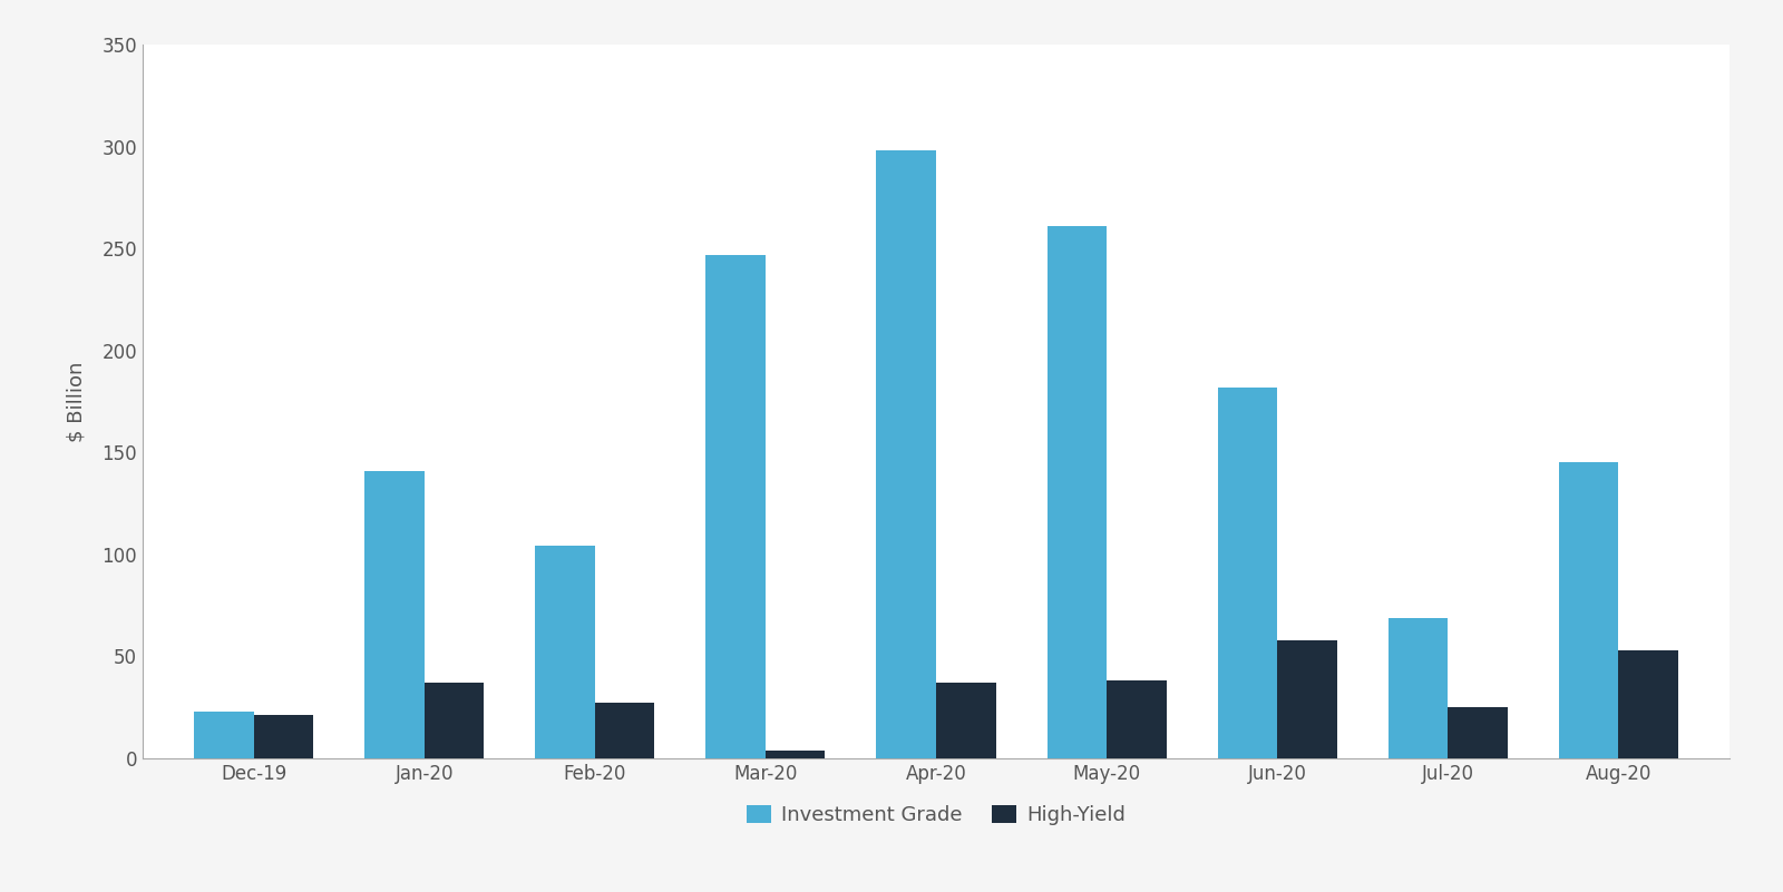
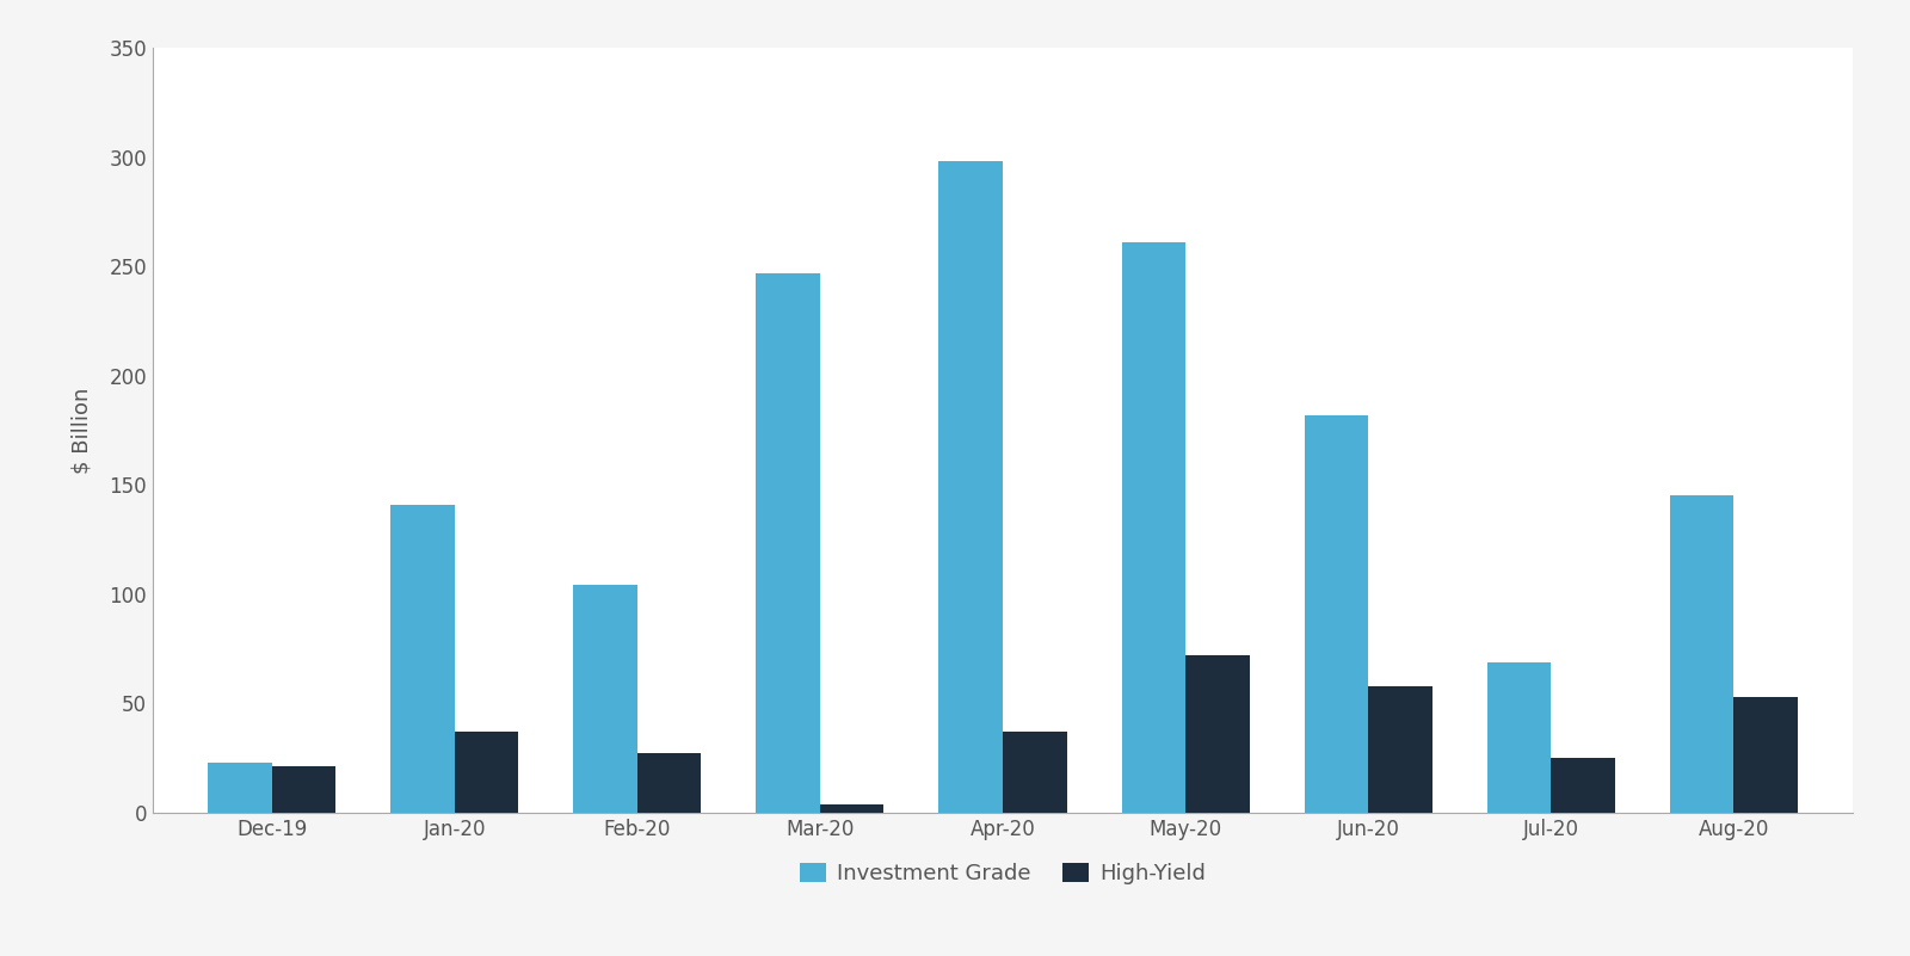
High-Yield/May-20: 38 -> 72
